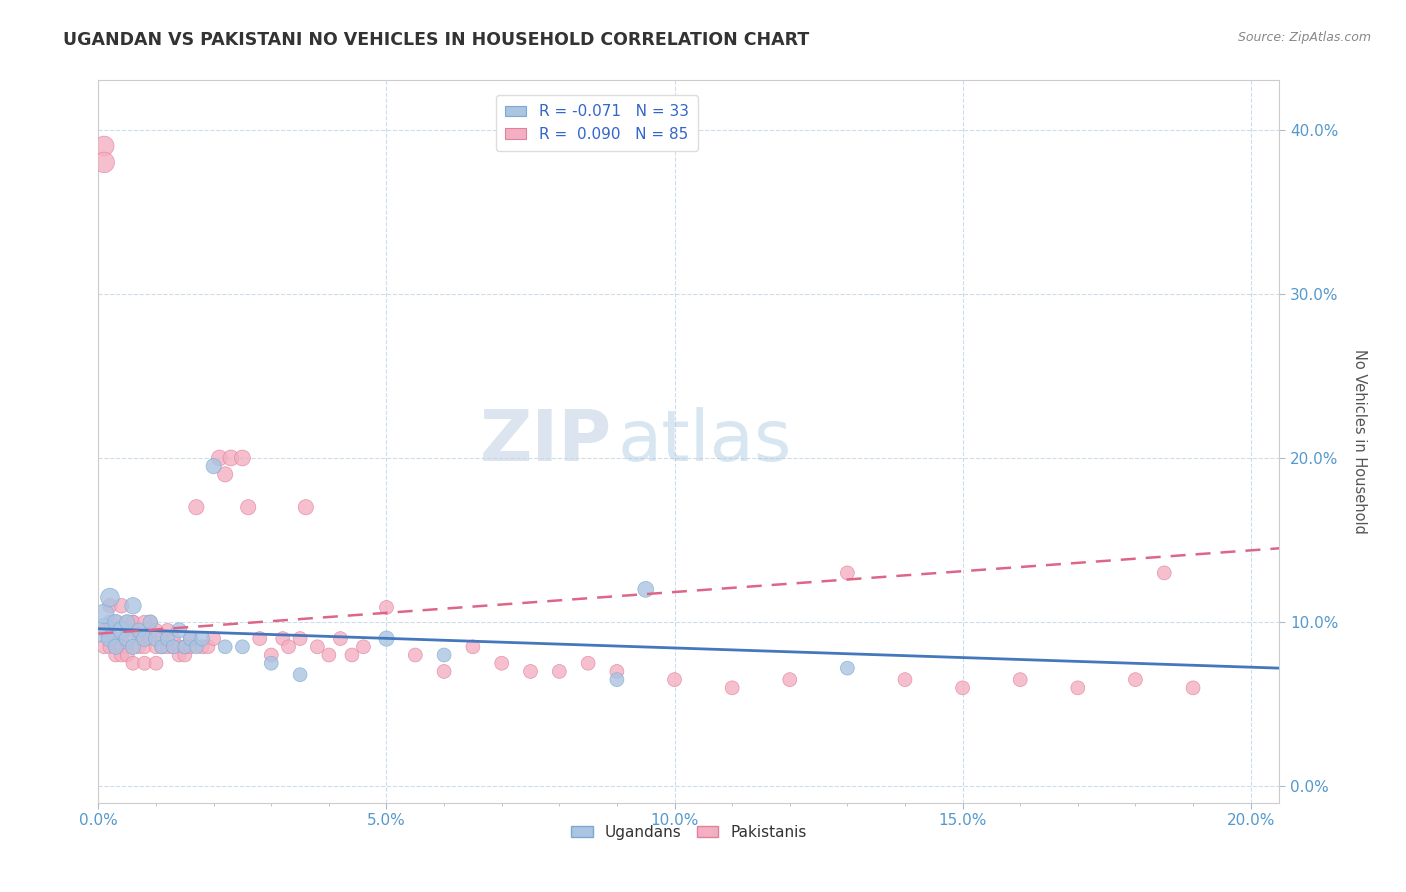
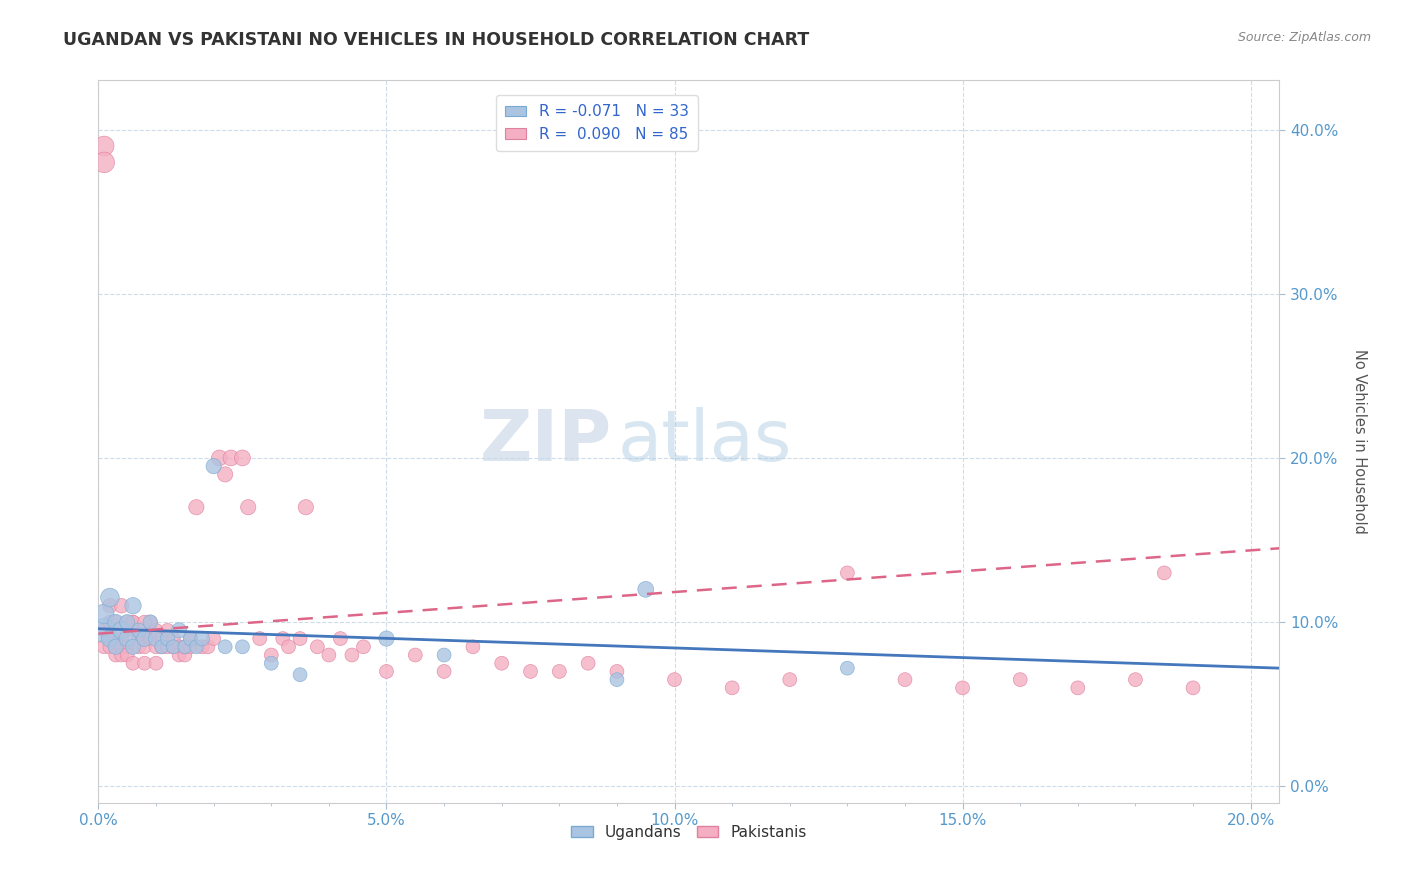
Pakistanis/5.0%: 10.9% -> 7.0%
